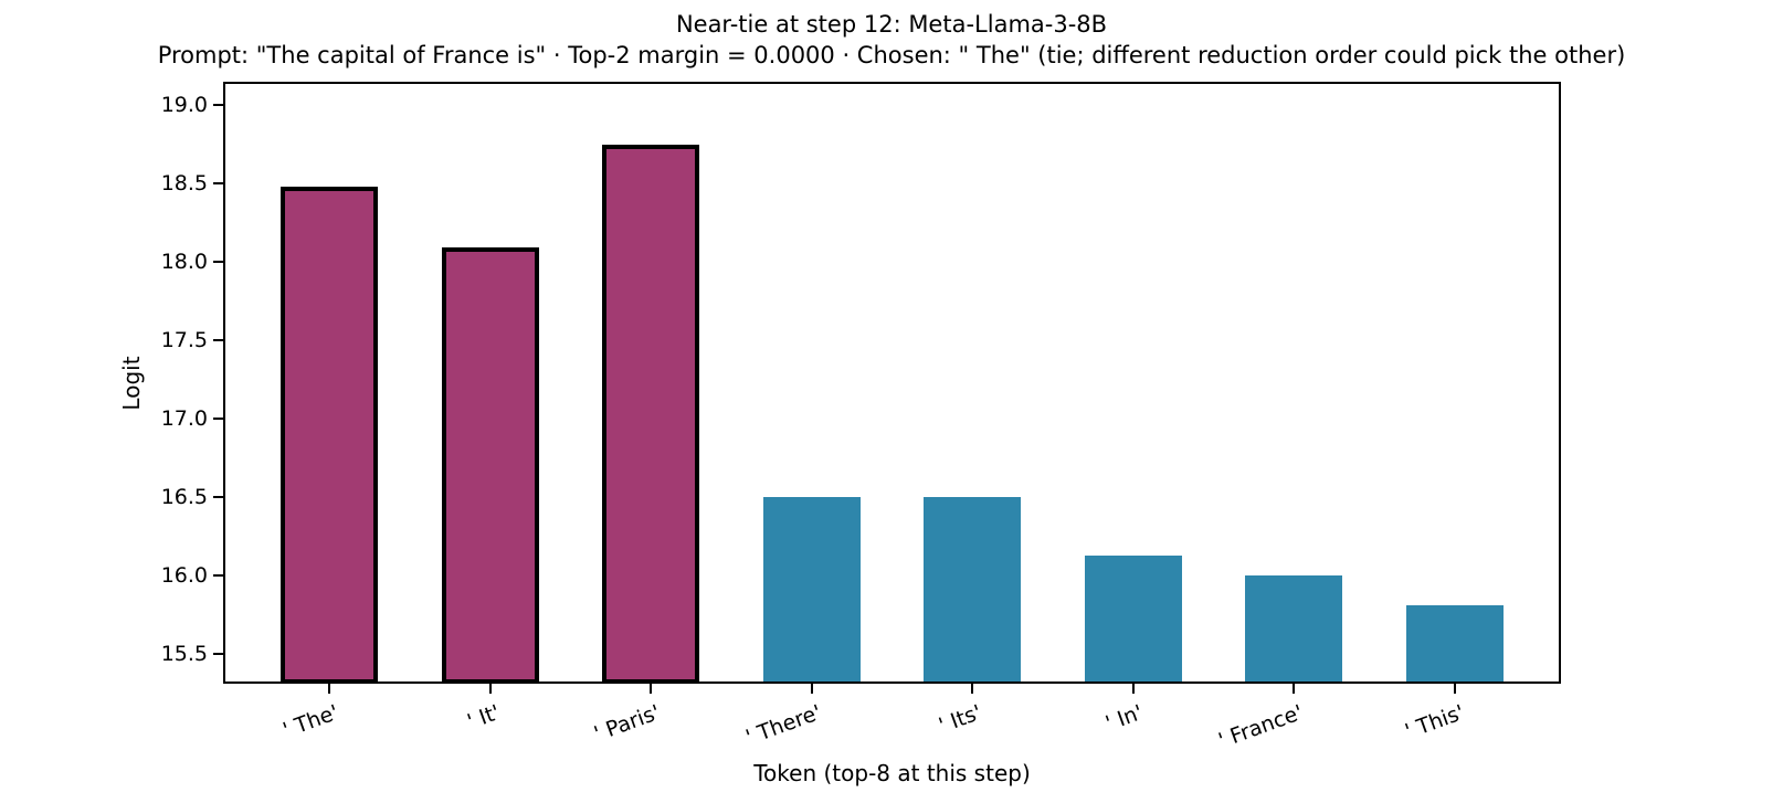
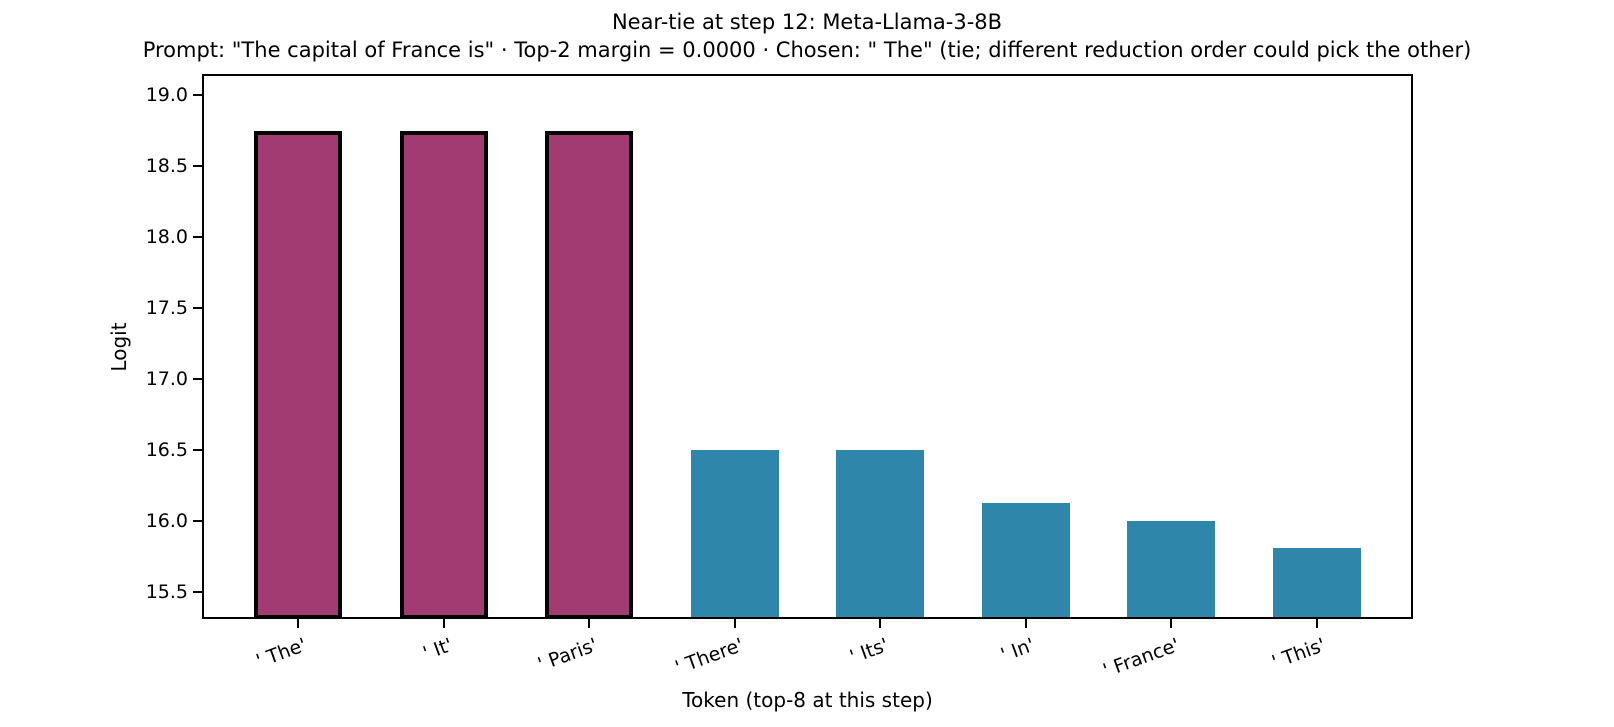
' The': 18.48 -> 18.75
' It': 18.09 -> 18.75
